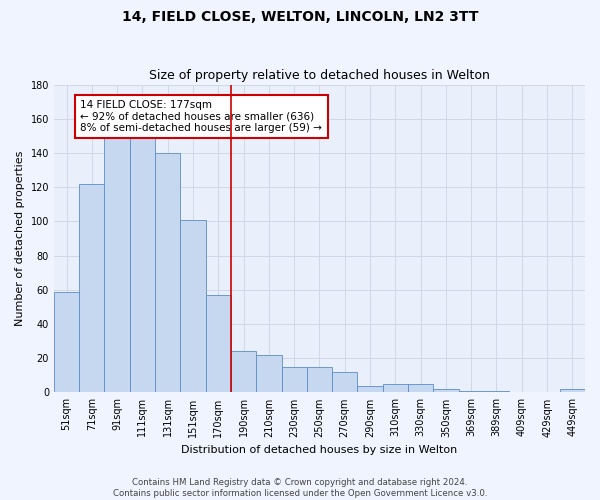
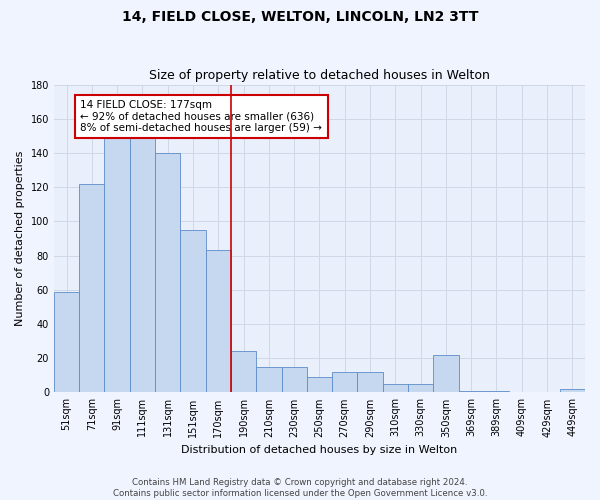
151sqm: 101 -> 95
170sqm: 57 -> 83
210sqm: 22 -> 15
250sqm: 15 -> 9
290sqm: 4 -> 12
350sqm: 2 -> 22
